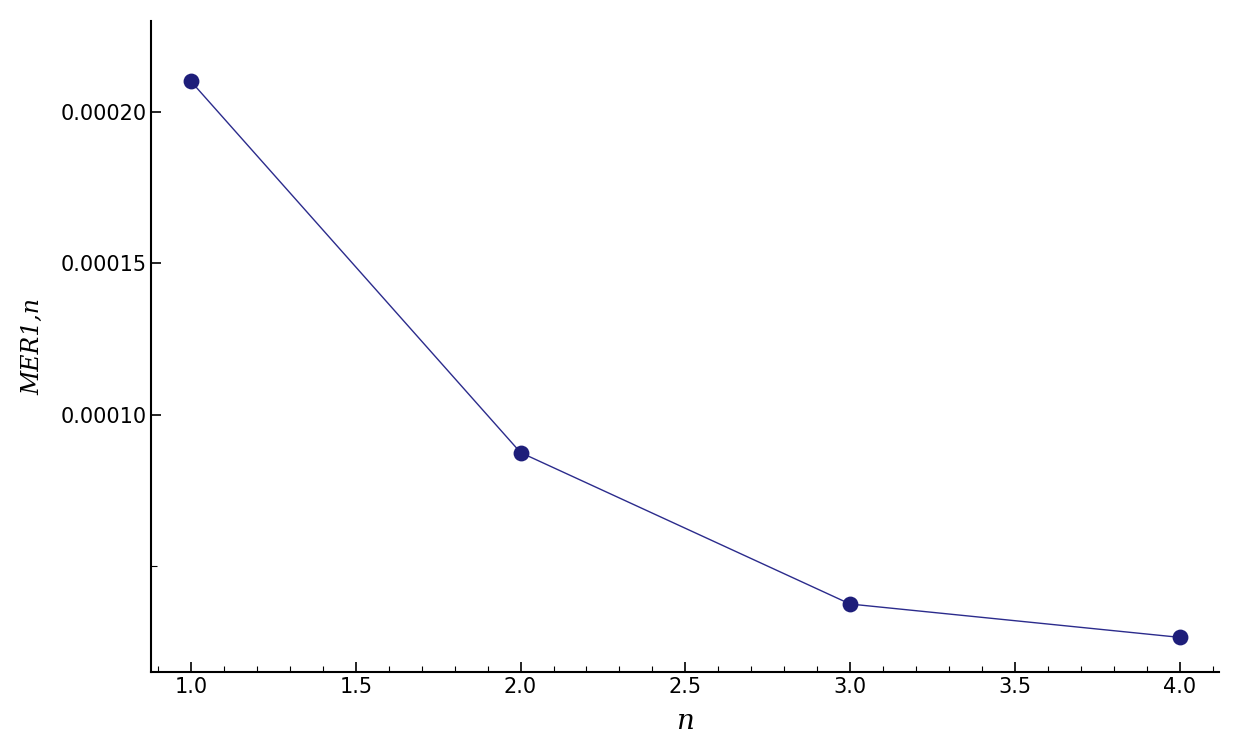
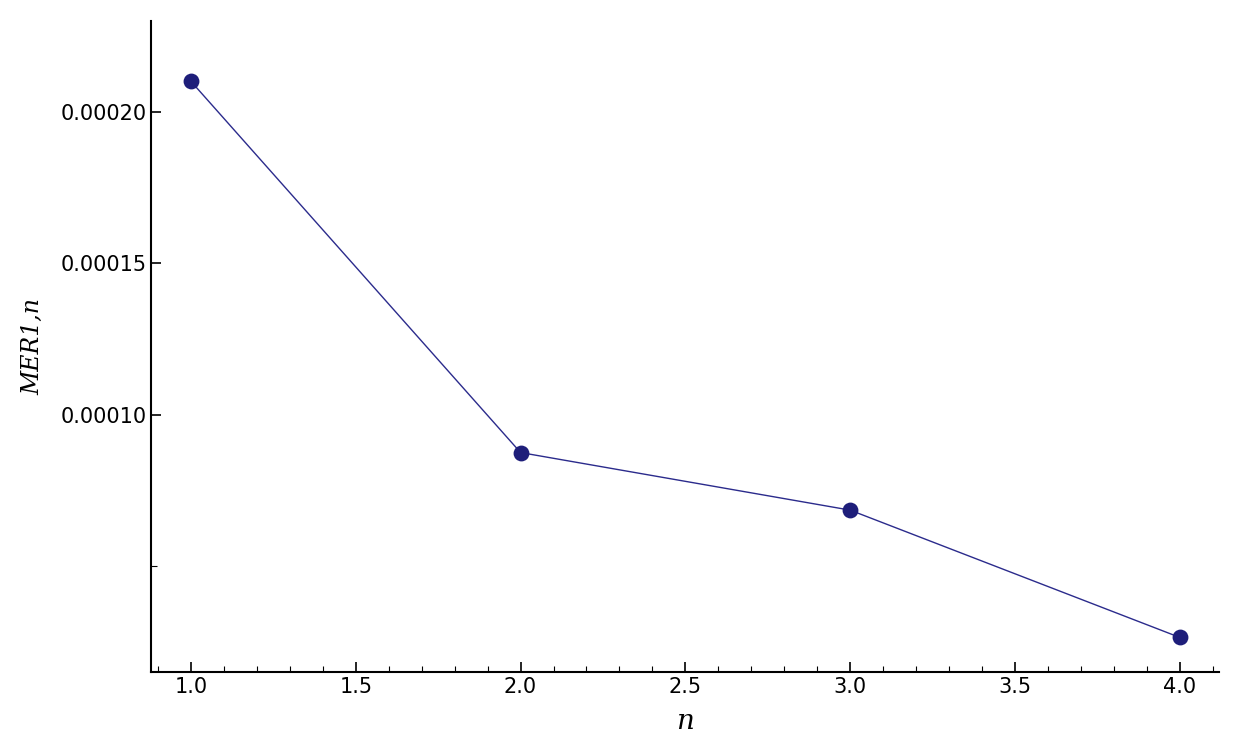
3.0: 0.0000375 -> 0.0000685
